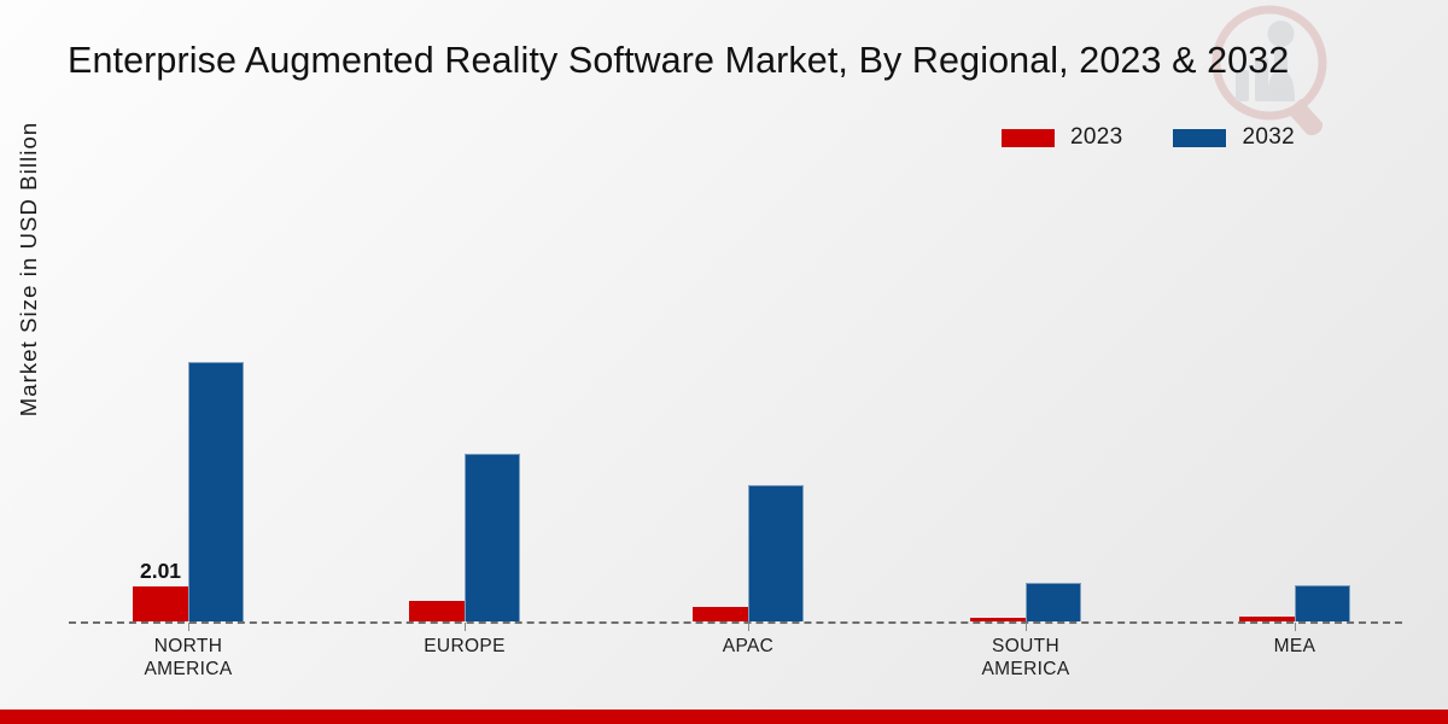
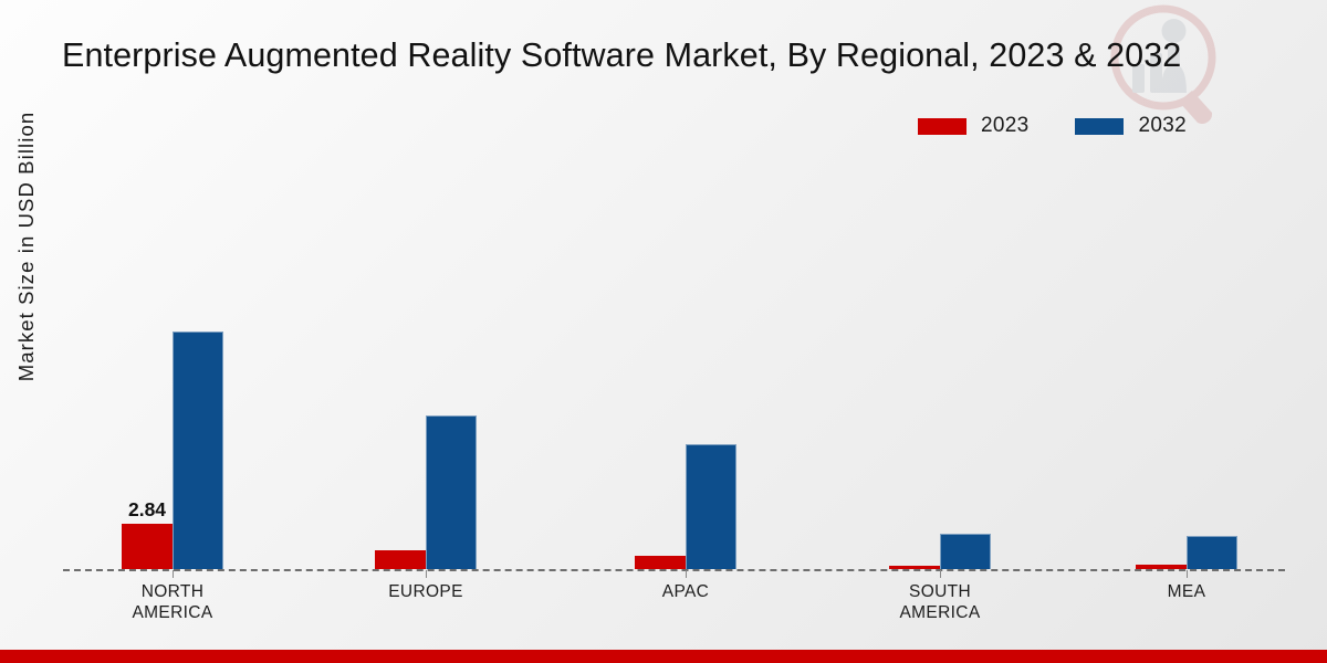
2023/NORTH AMERICA: 2.01 -> 2.84
